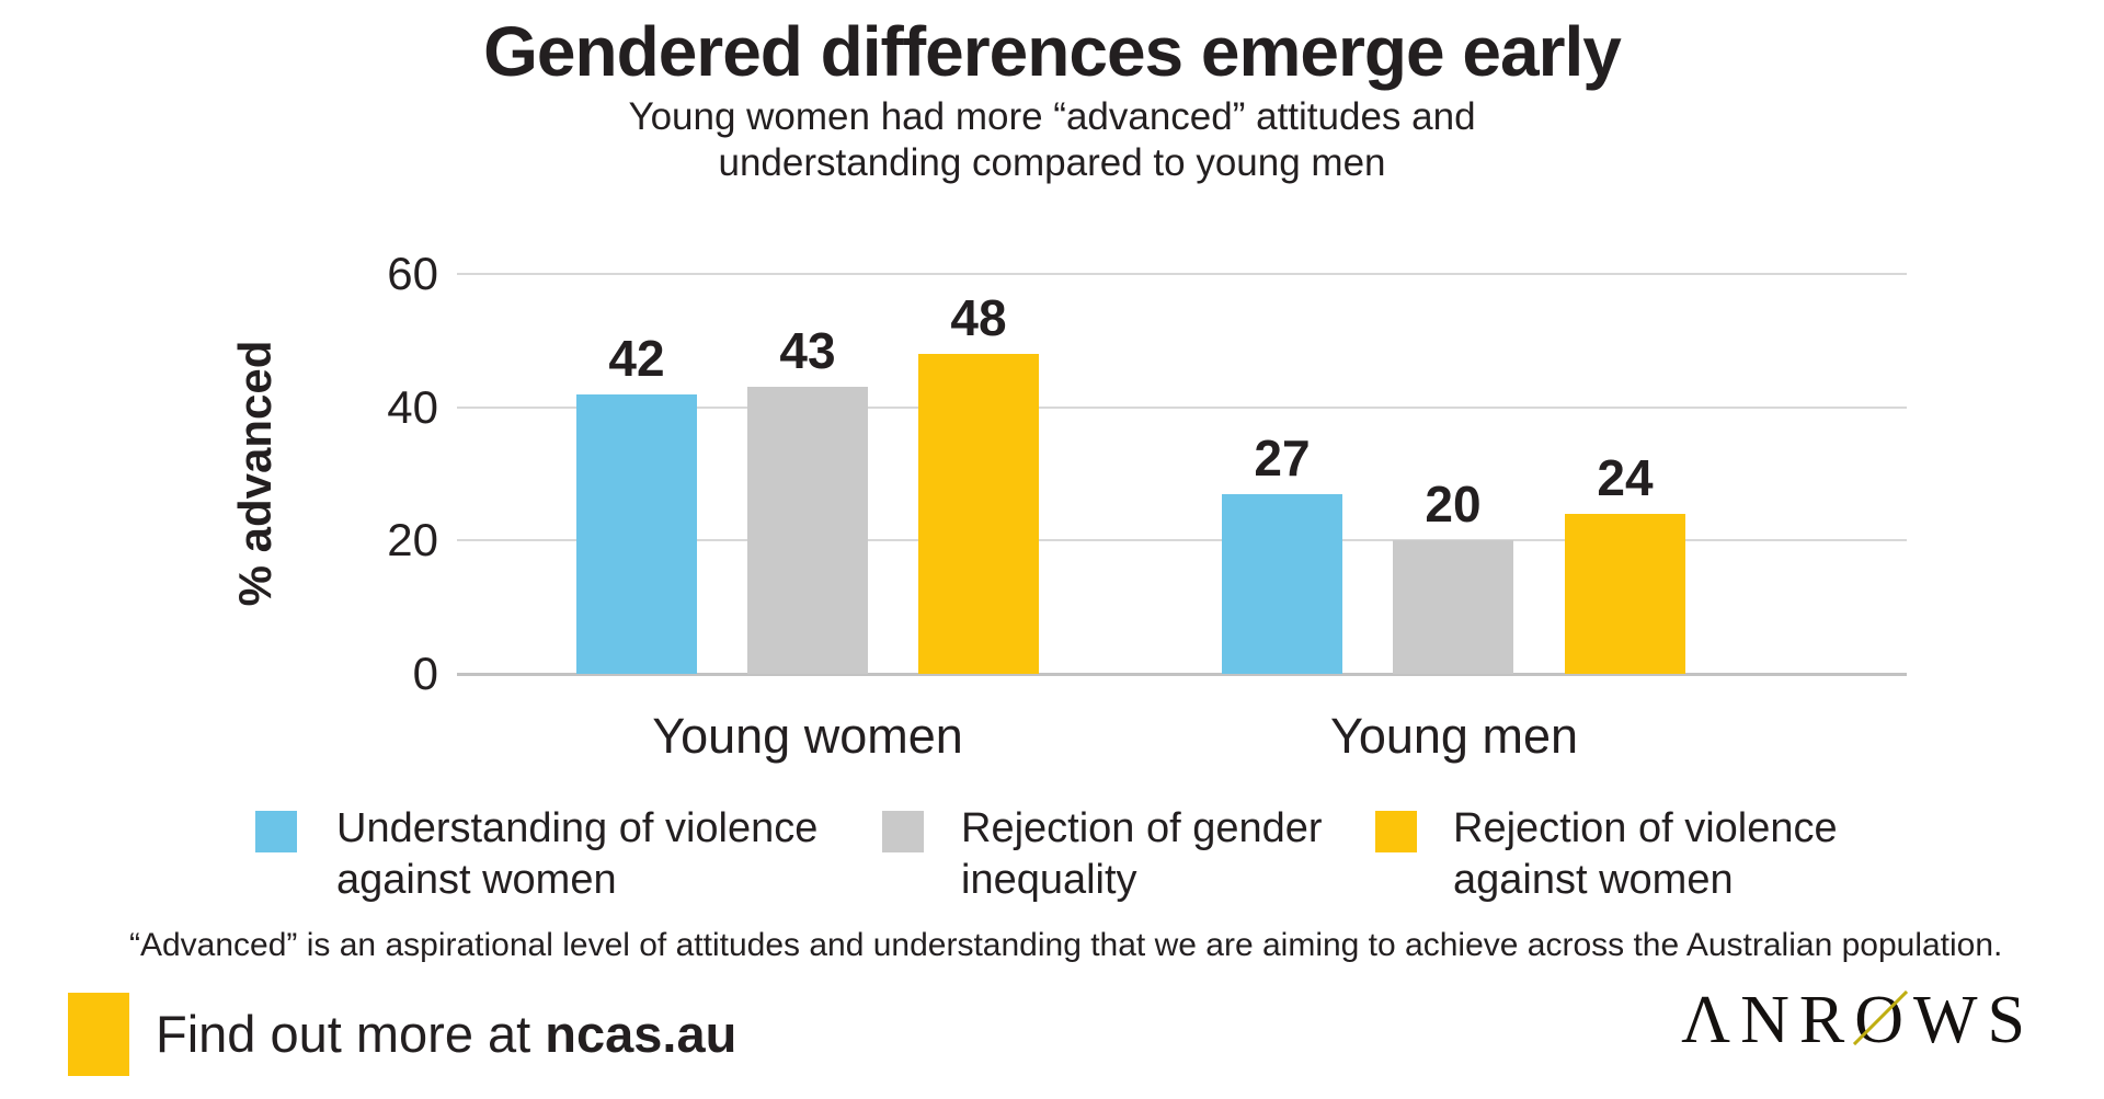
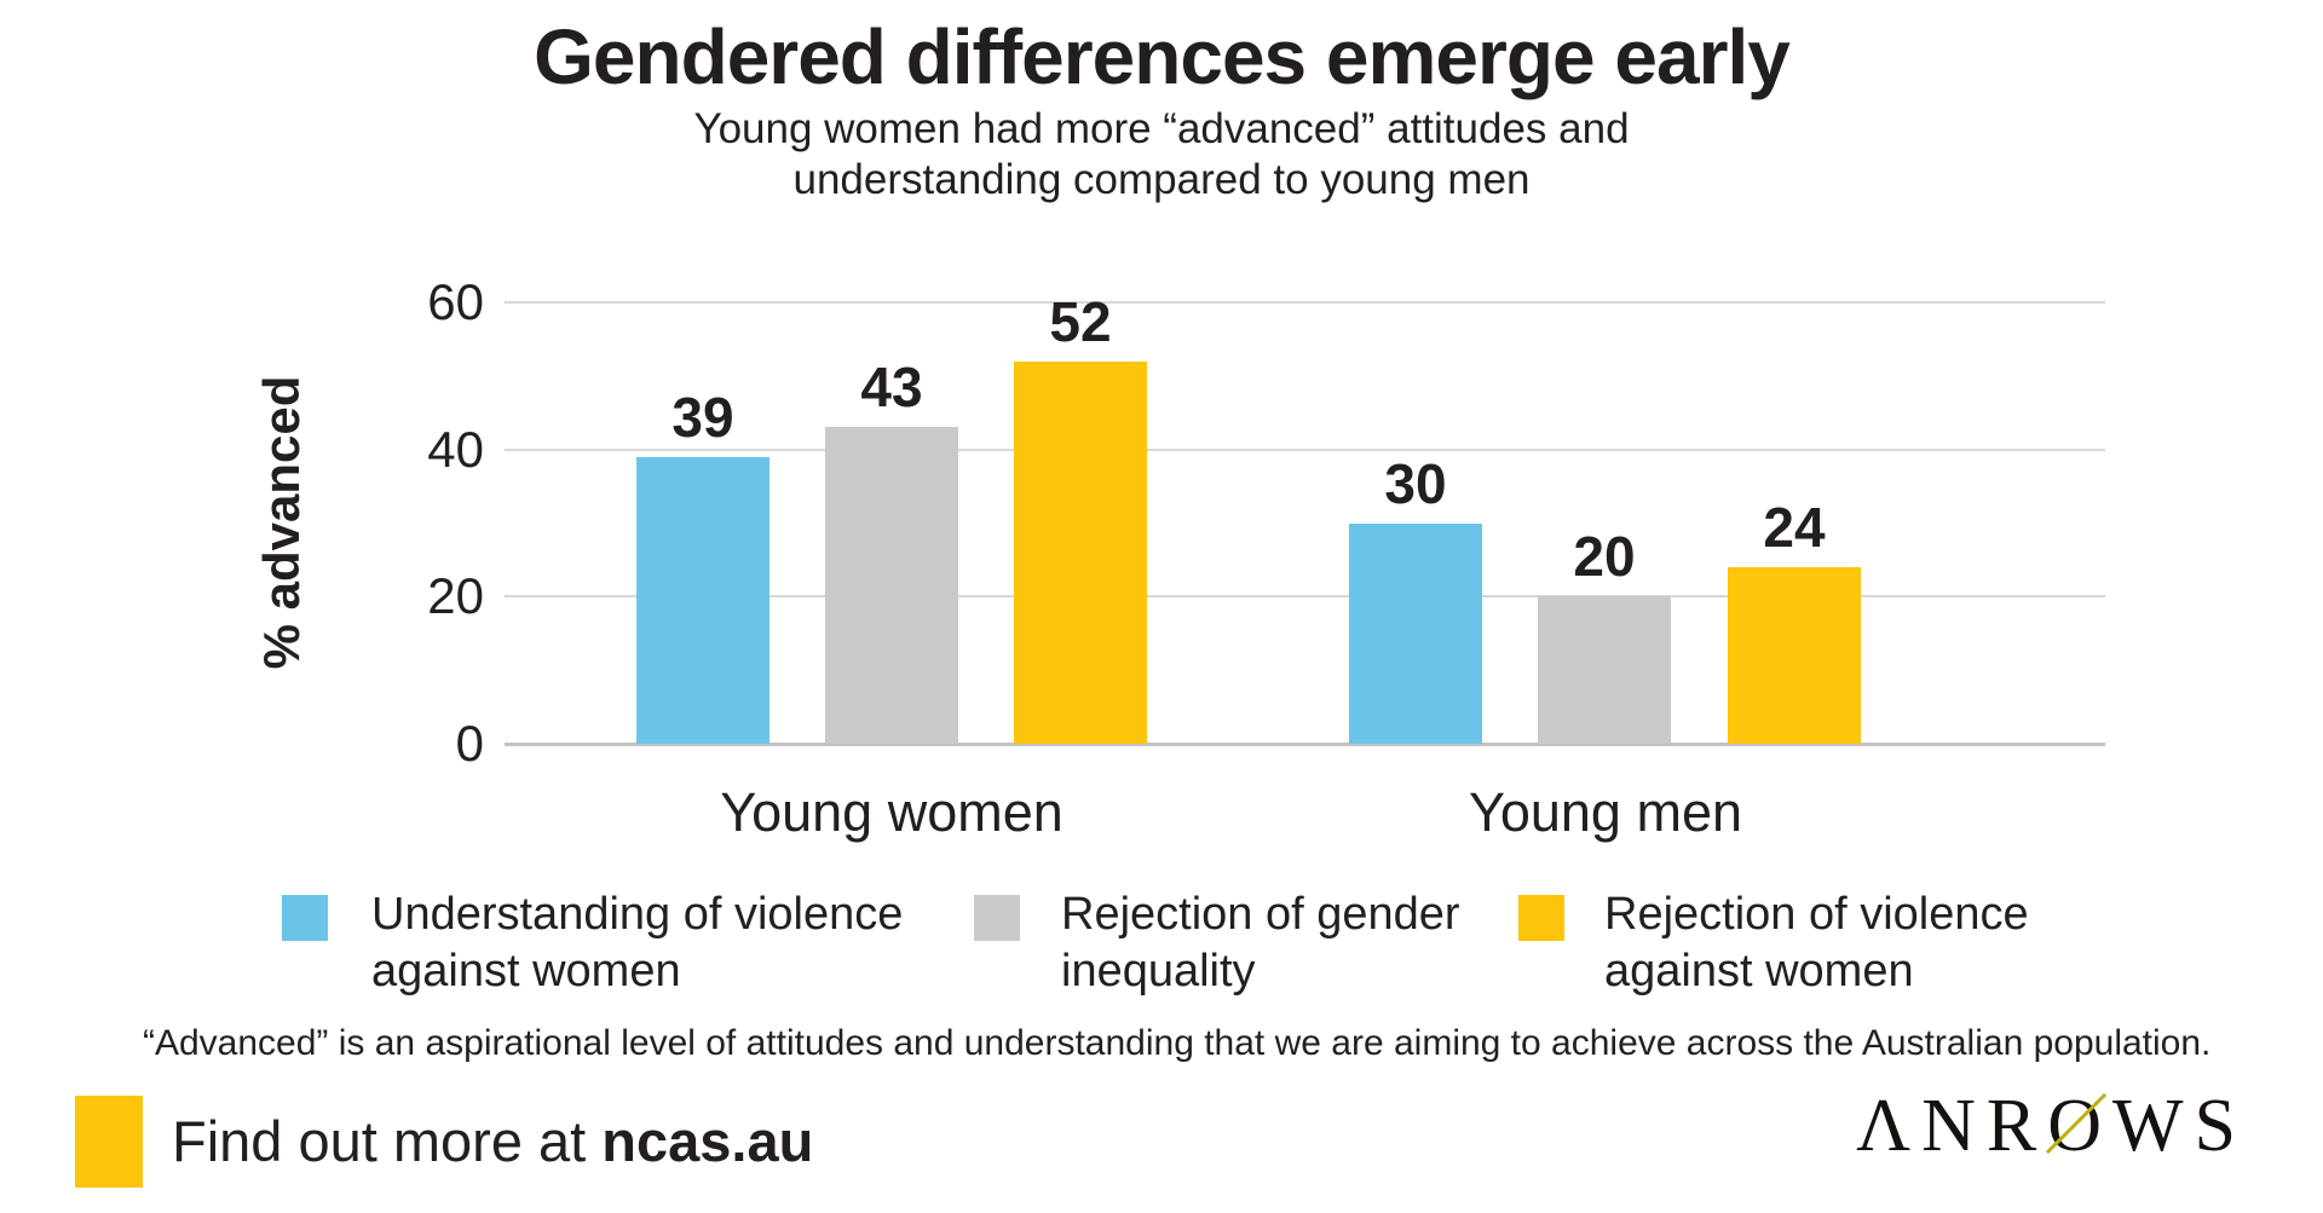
Understanding of violence against women/Young women: 42 -> 39
Rejection of violence against women/Young women: 48 -> 52
Understanding of violence against women/Young men: 27 -> 30
